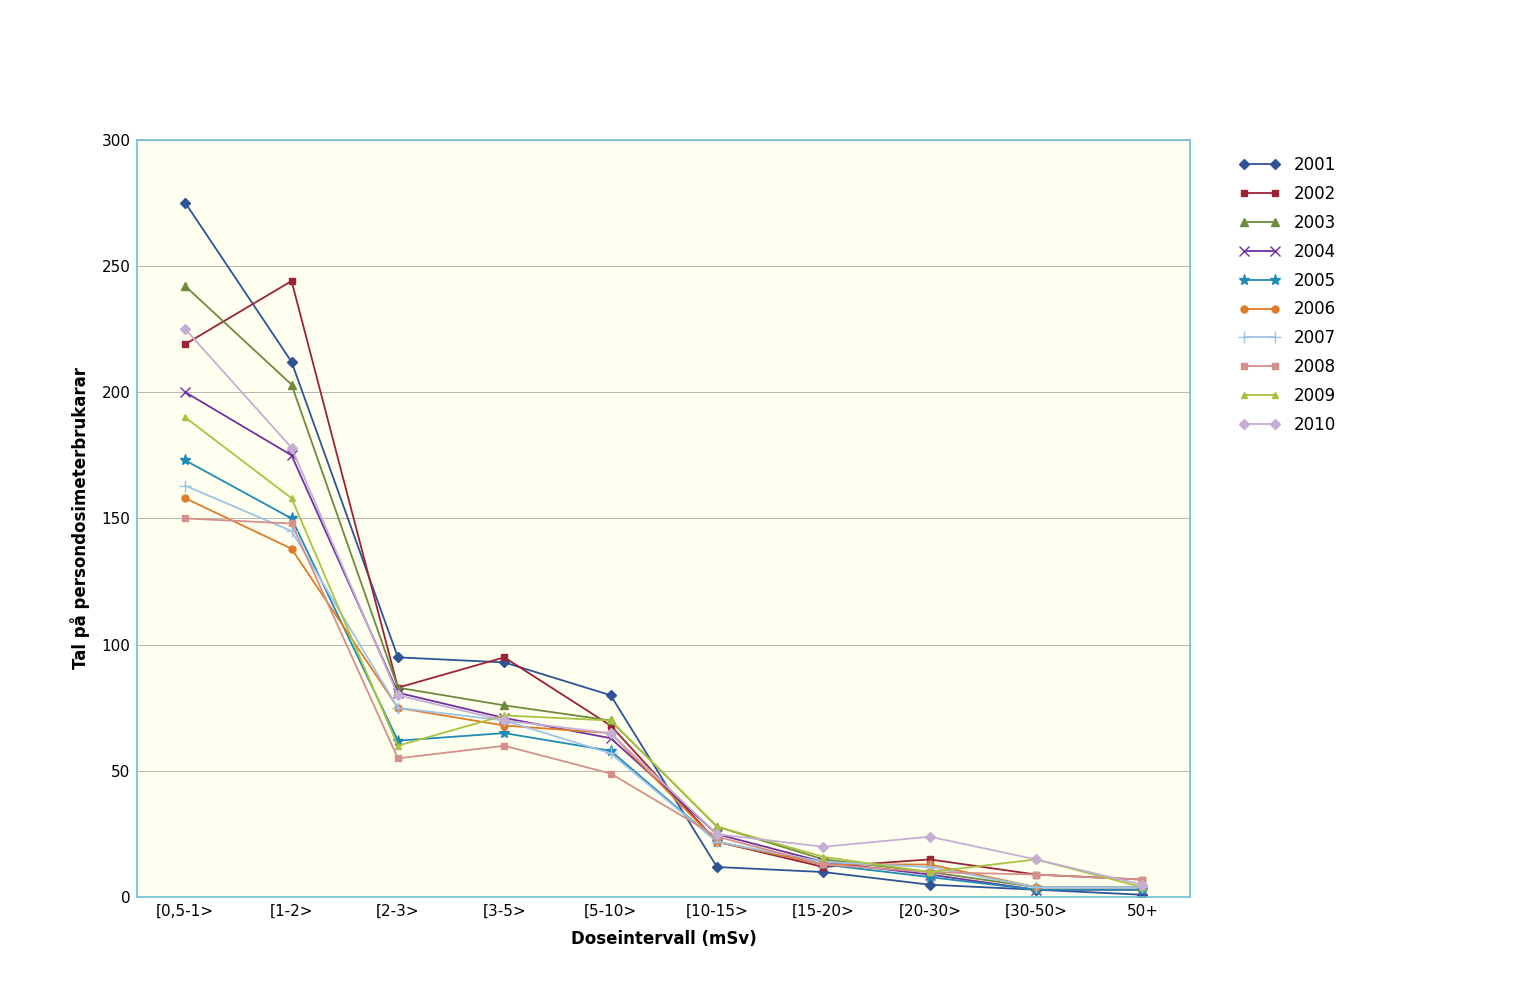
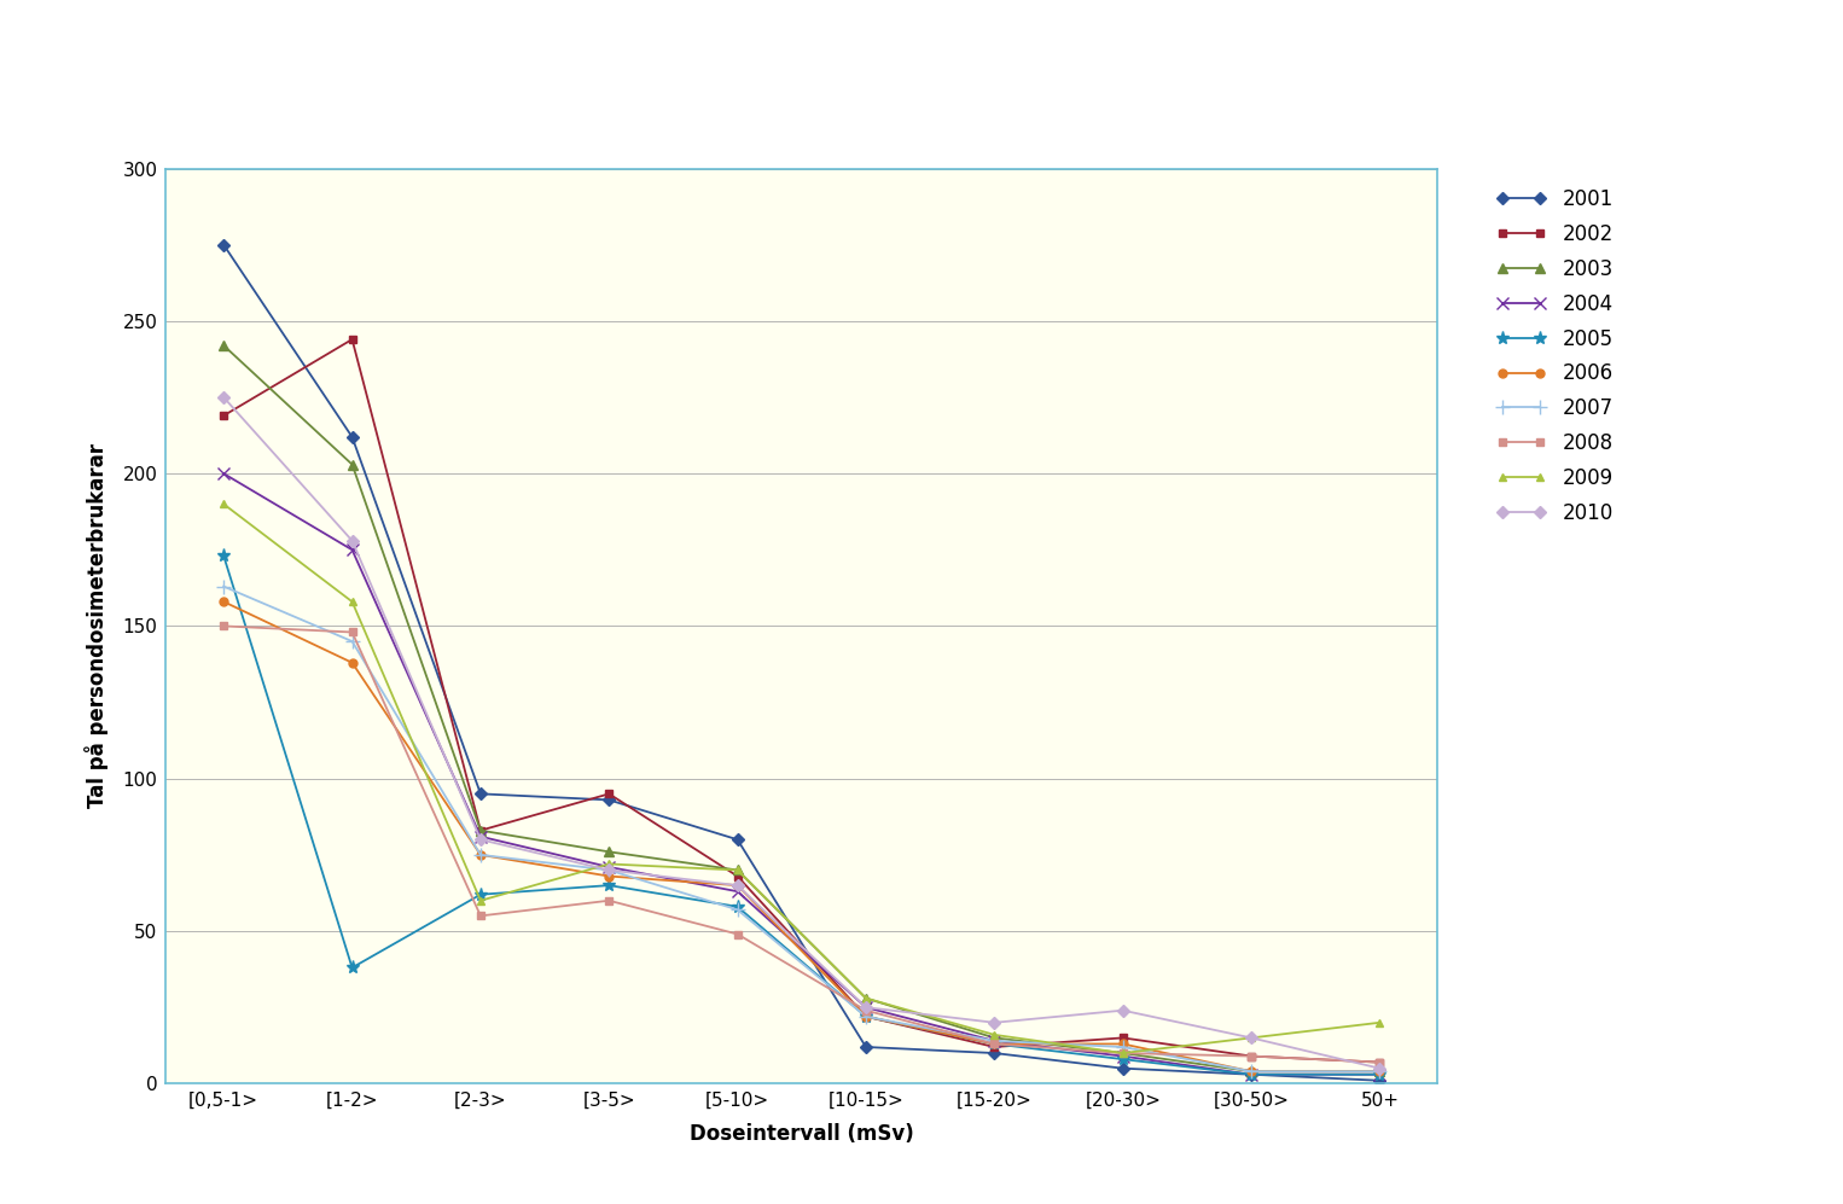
2005/[1-2>: 150 -> 38
2009/50+: 4 -> 20
